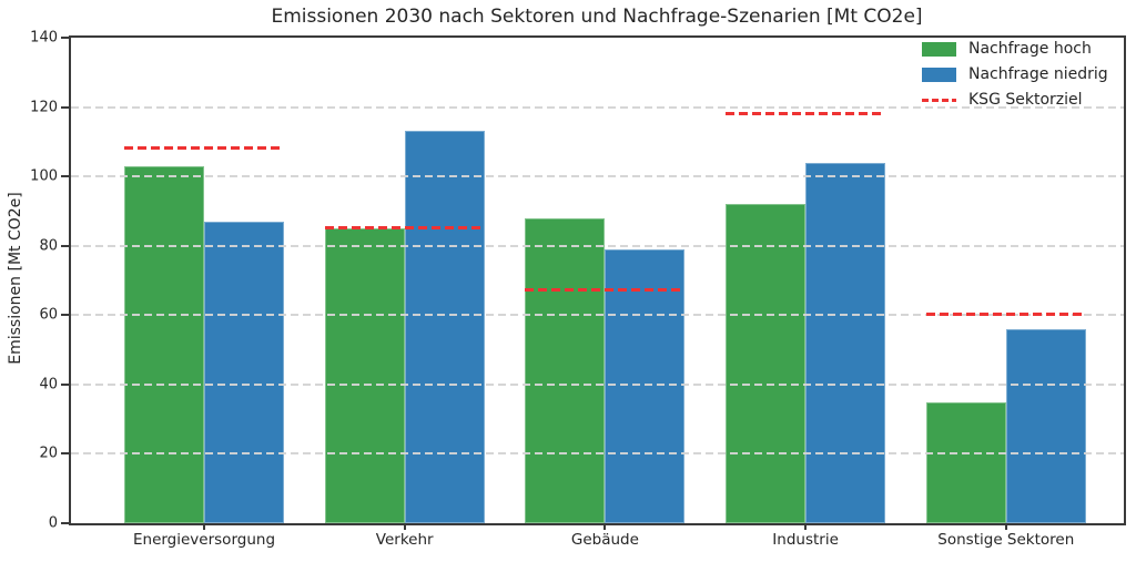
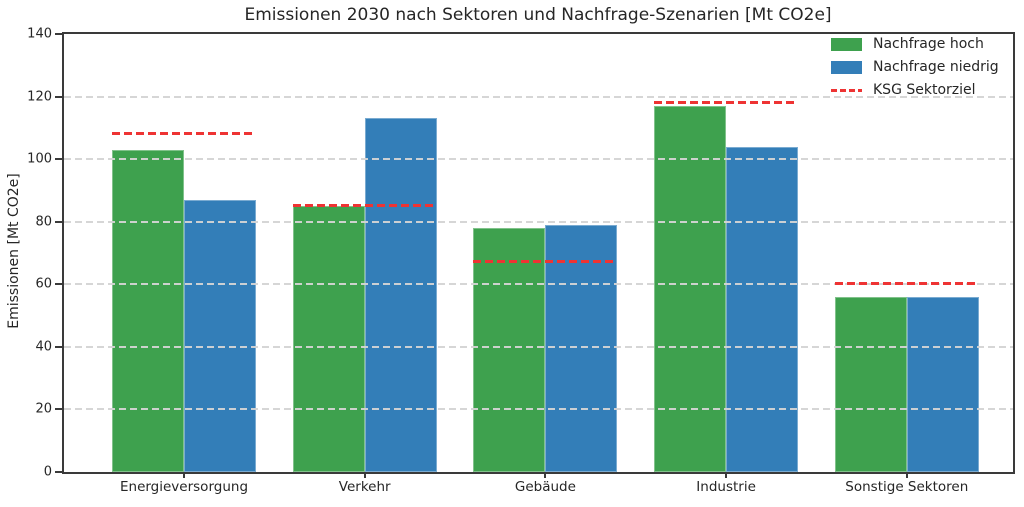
Nachfrage hoch/Gebäude: 88 -> 78
Nachfrage hoch/Industrie: 92 -> 117
Nachfrage hoch/Sonstige Sektoren: 35 -> 56
